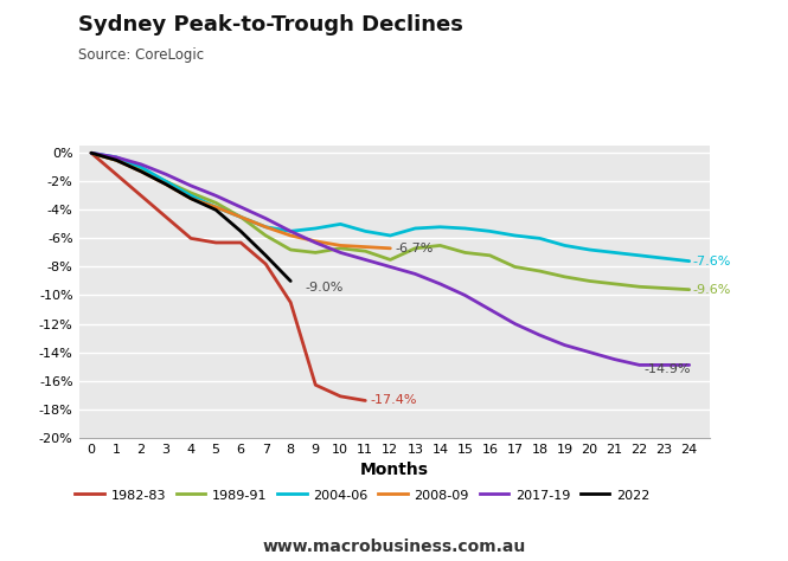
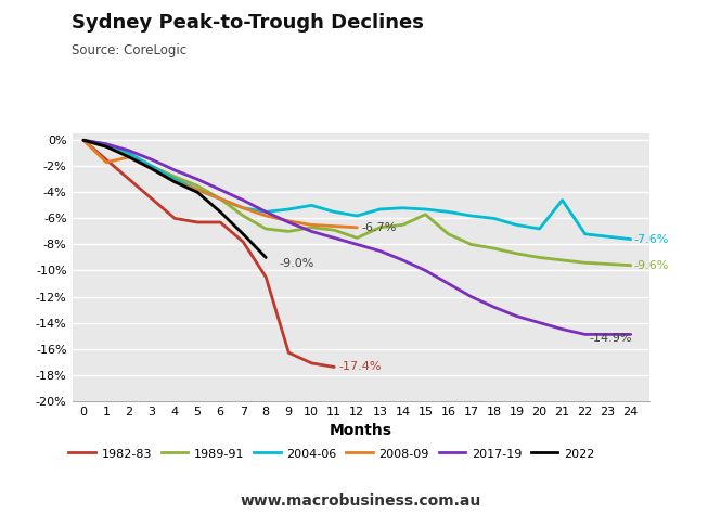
2008-09/1: -0.5% -> -1.7%
1989-91/15: -7.0% -> -5.7%
2004-06/21: -7.0% -> -4.6%
